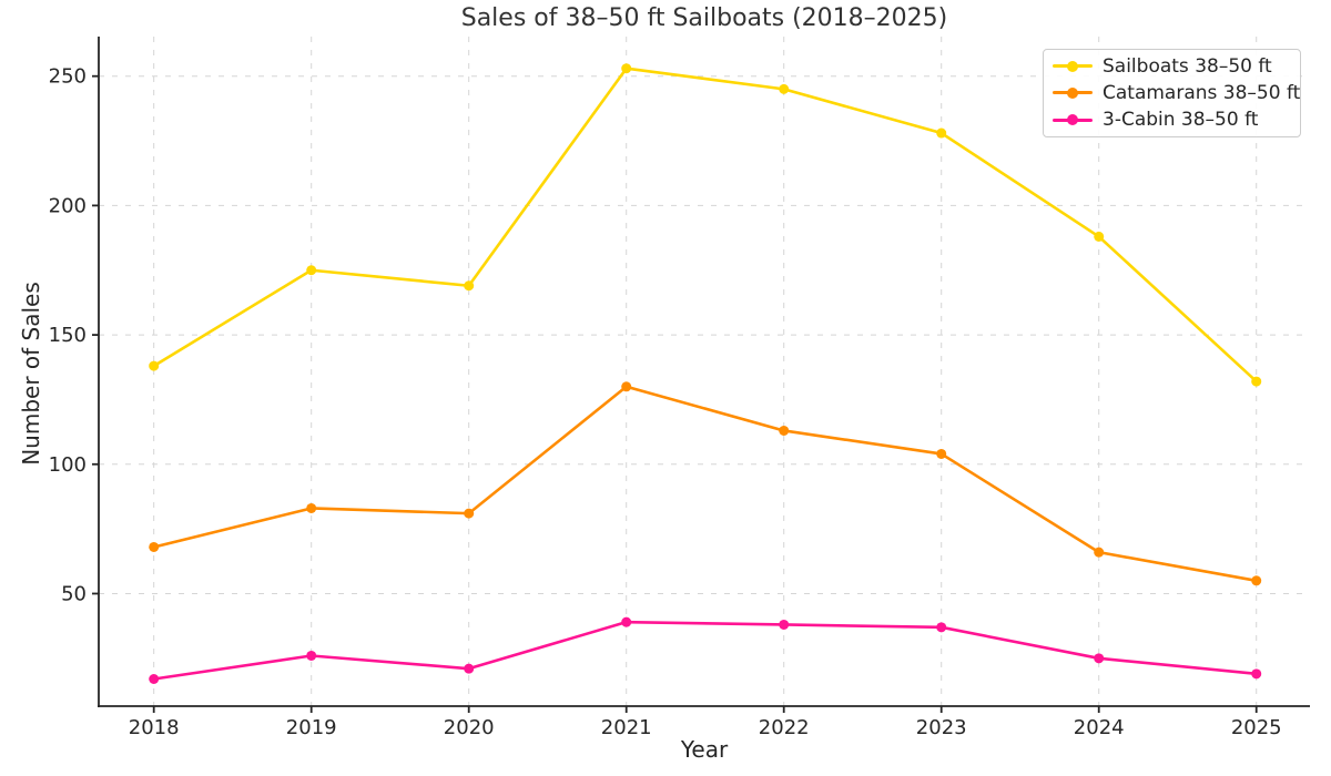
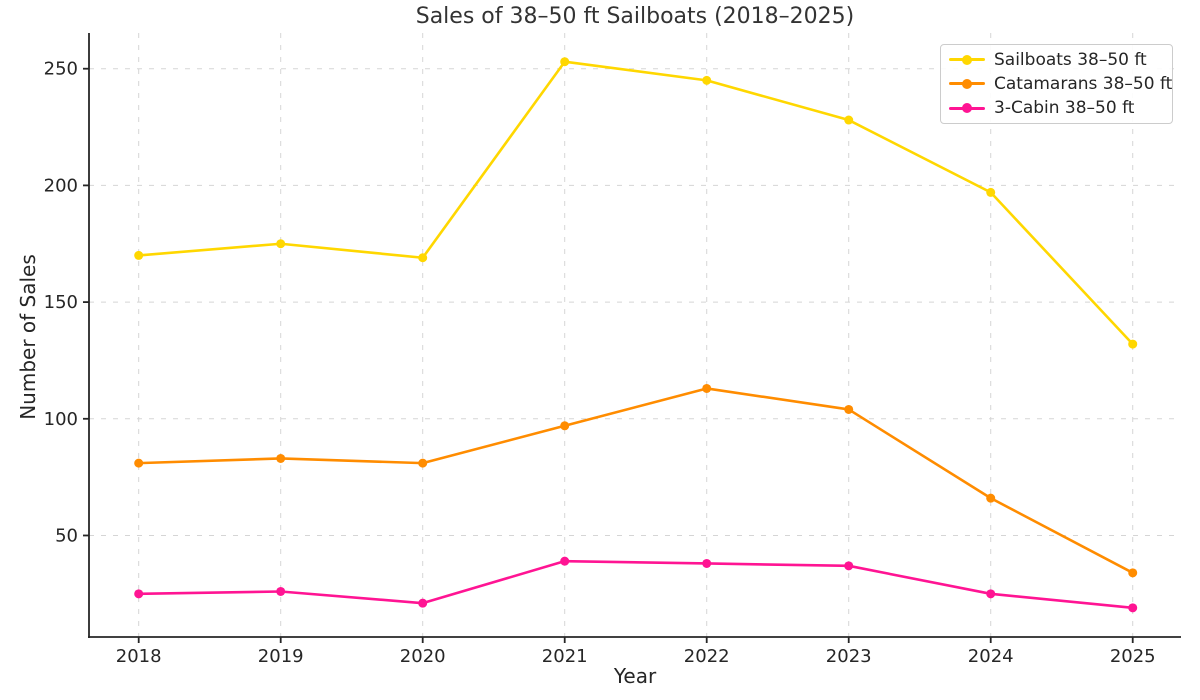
Sailboats 38–50 ft/2018: 138 -> 170
Catamarans 38–50 ft/2018: 68 -> 81
3-Cabin 38–50 ft/2018: 17 -> 25
Catamarans 38–50 ft/2021: 130 -> 97
Sailboats 38–50 ft/2024: 188 -> 197
Catamarans 38–50 ft/2025: 55 -> 34
